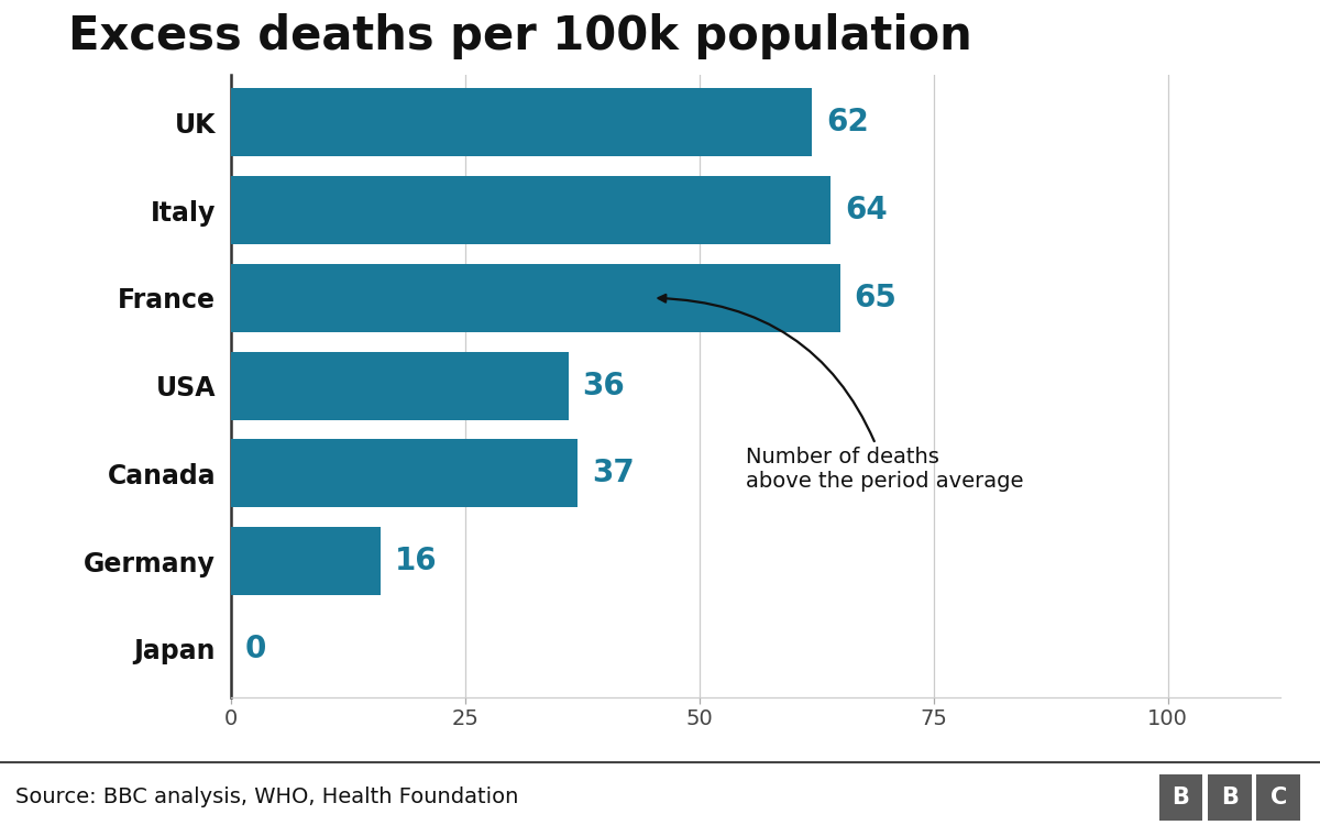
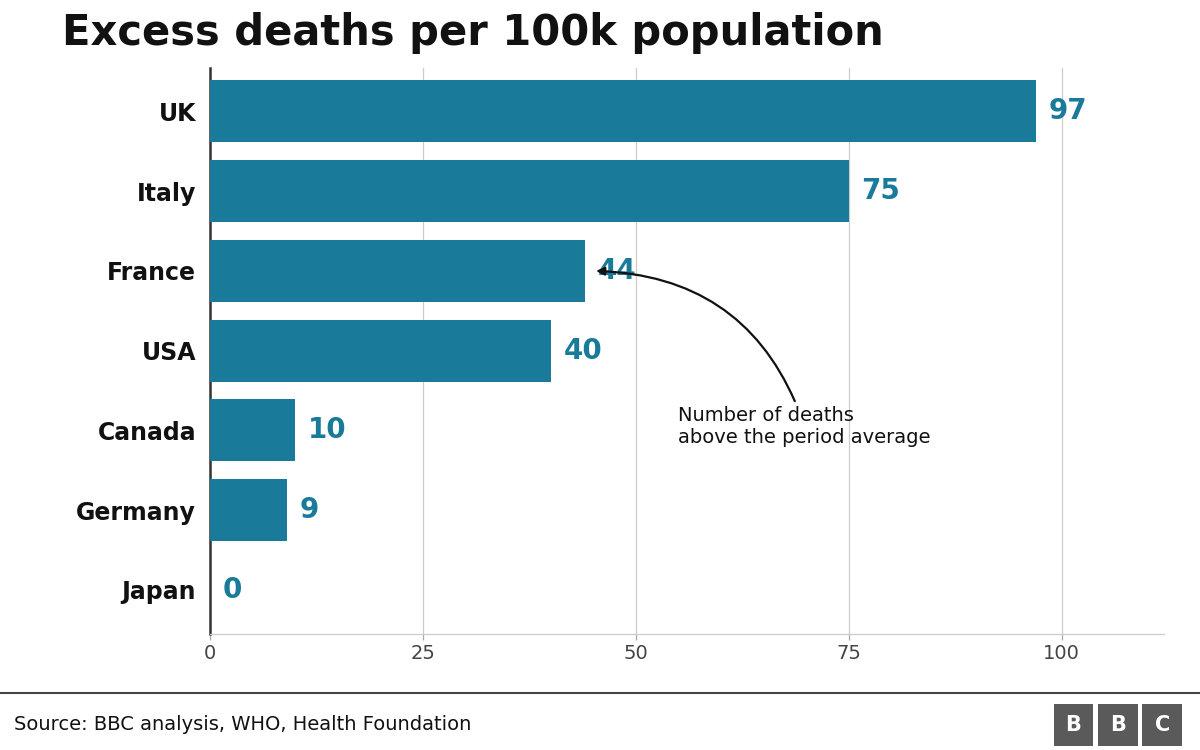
UK: 62 -> 97
Italy: 64 -> 75
France: 65 -> 44
USA: 36 -> 40
Canada: 37 -> 10
Germany: 16 -> 9
